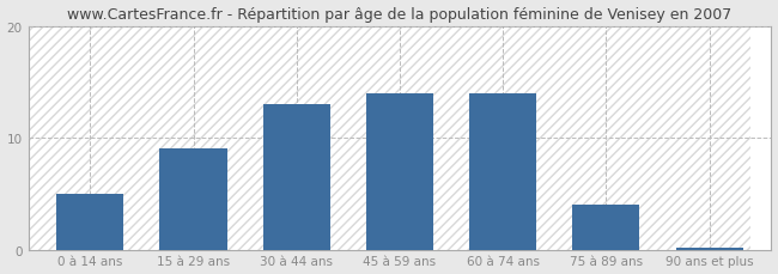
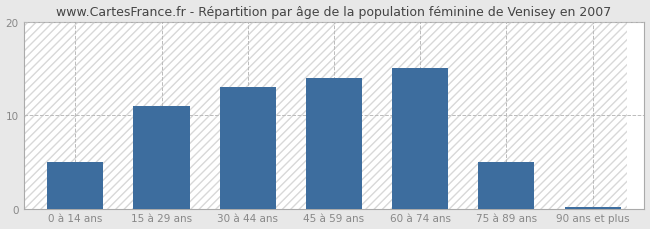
15 à 29 ans: 9.0 -> 11.0
60 à 74 ans: 14.0 -> 15.0
75 à 89 ans: 4.0 -> 5.0
